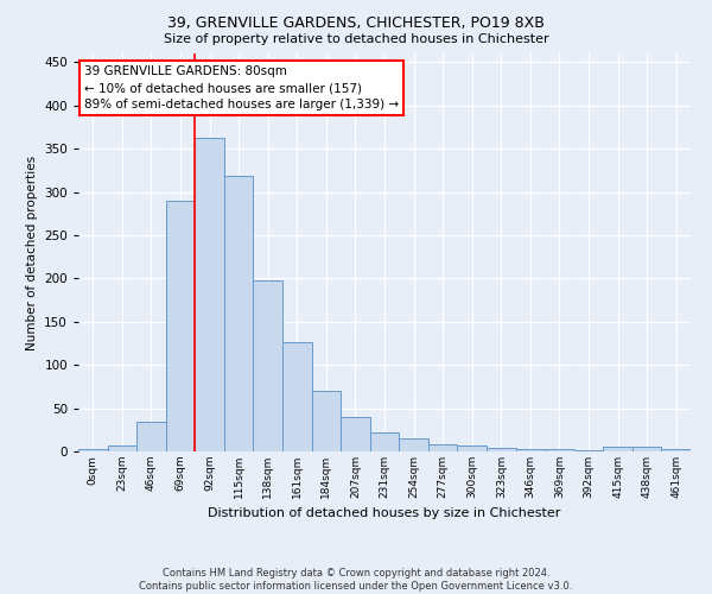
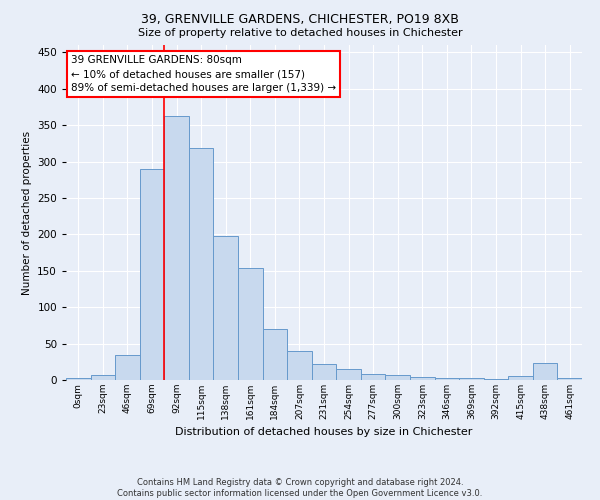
161sqm: 127 -> 154
438sqm: 5 -> 24
